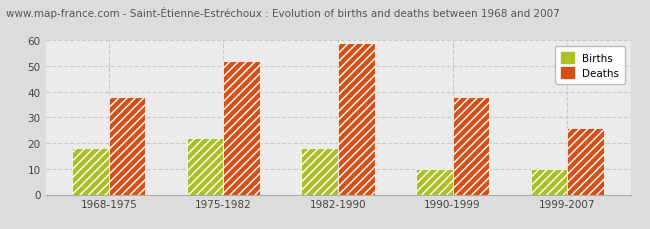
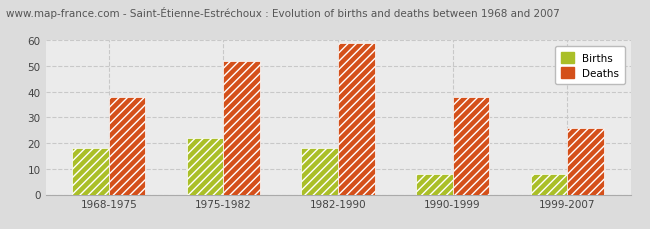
Births/1990-1999: 10 -> 8
Births/1999-2007: 10 -> 8
